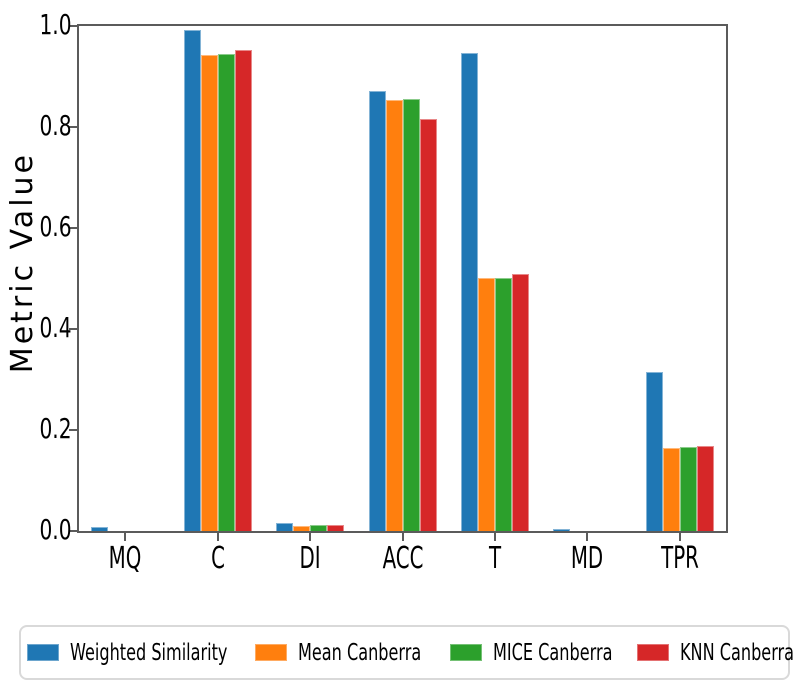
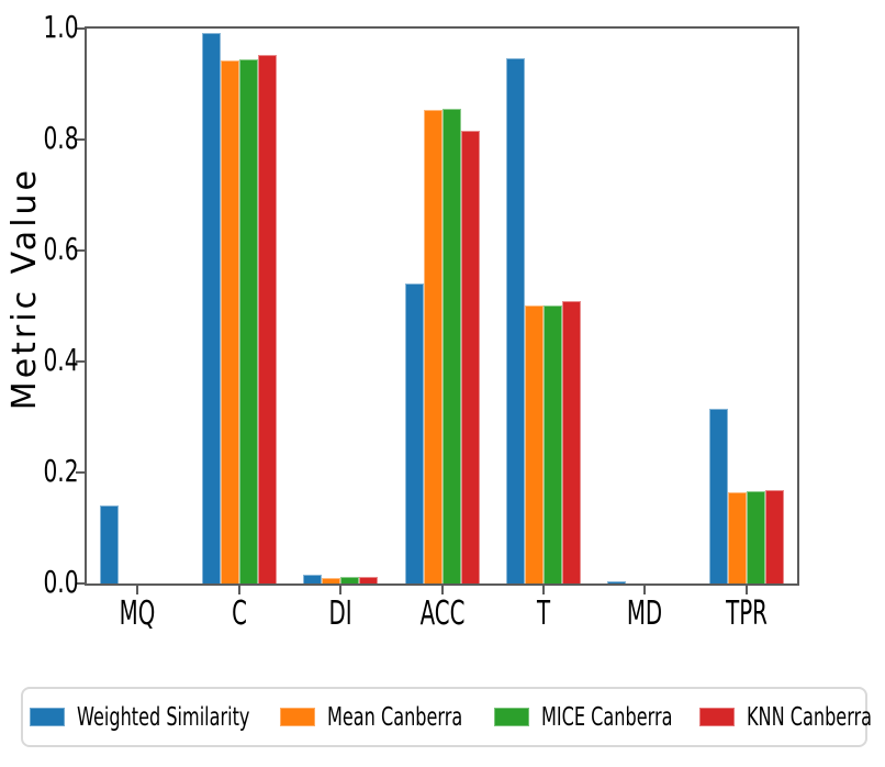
Weighted Similarity/MQ: 0.01 -> 0.14
Weighted Similarity/ACC: 0.87 -> 0.54
